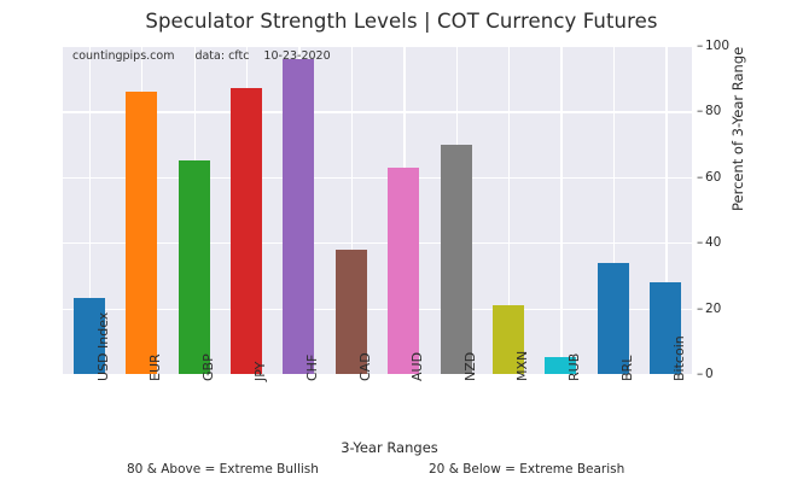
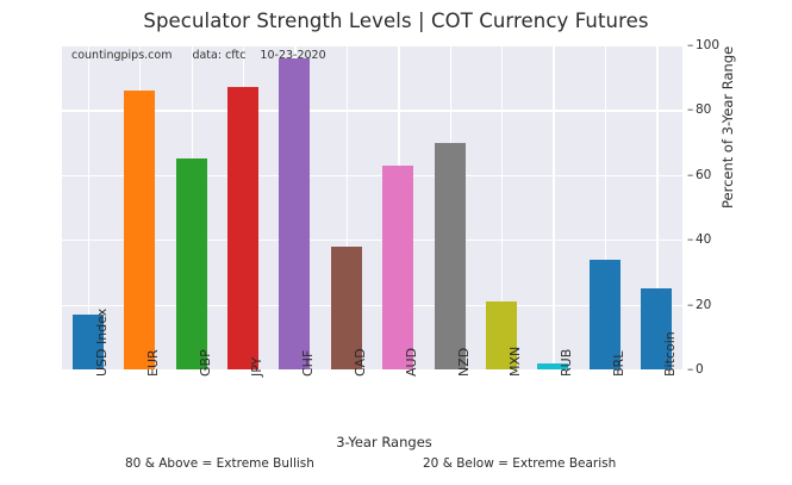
USD Index: 23 -> 17
RUB: 5 -> 2
Bitcoin: 28 -> 25
